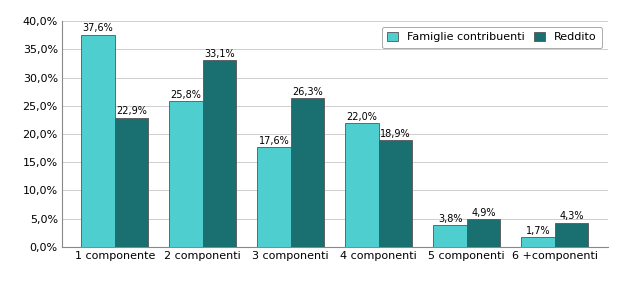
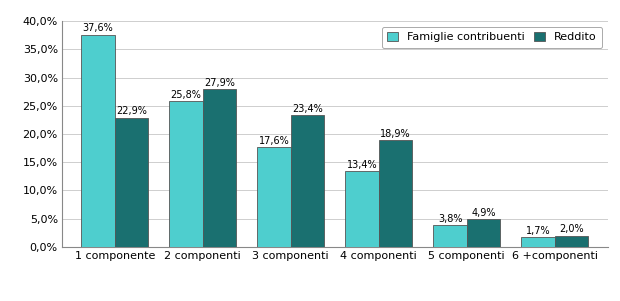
Reddito/2 componenti: 33,1% -> 27,9%
Reddito/3 componenti: 26,3% -> 23,4%
Famiglie contribuenti/4 componenti: 22,0% -> 13,4%
Reddito/6 +componenti: 4,3% -> 2,0%
